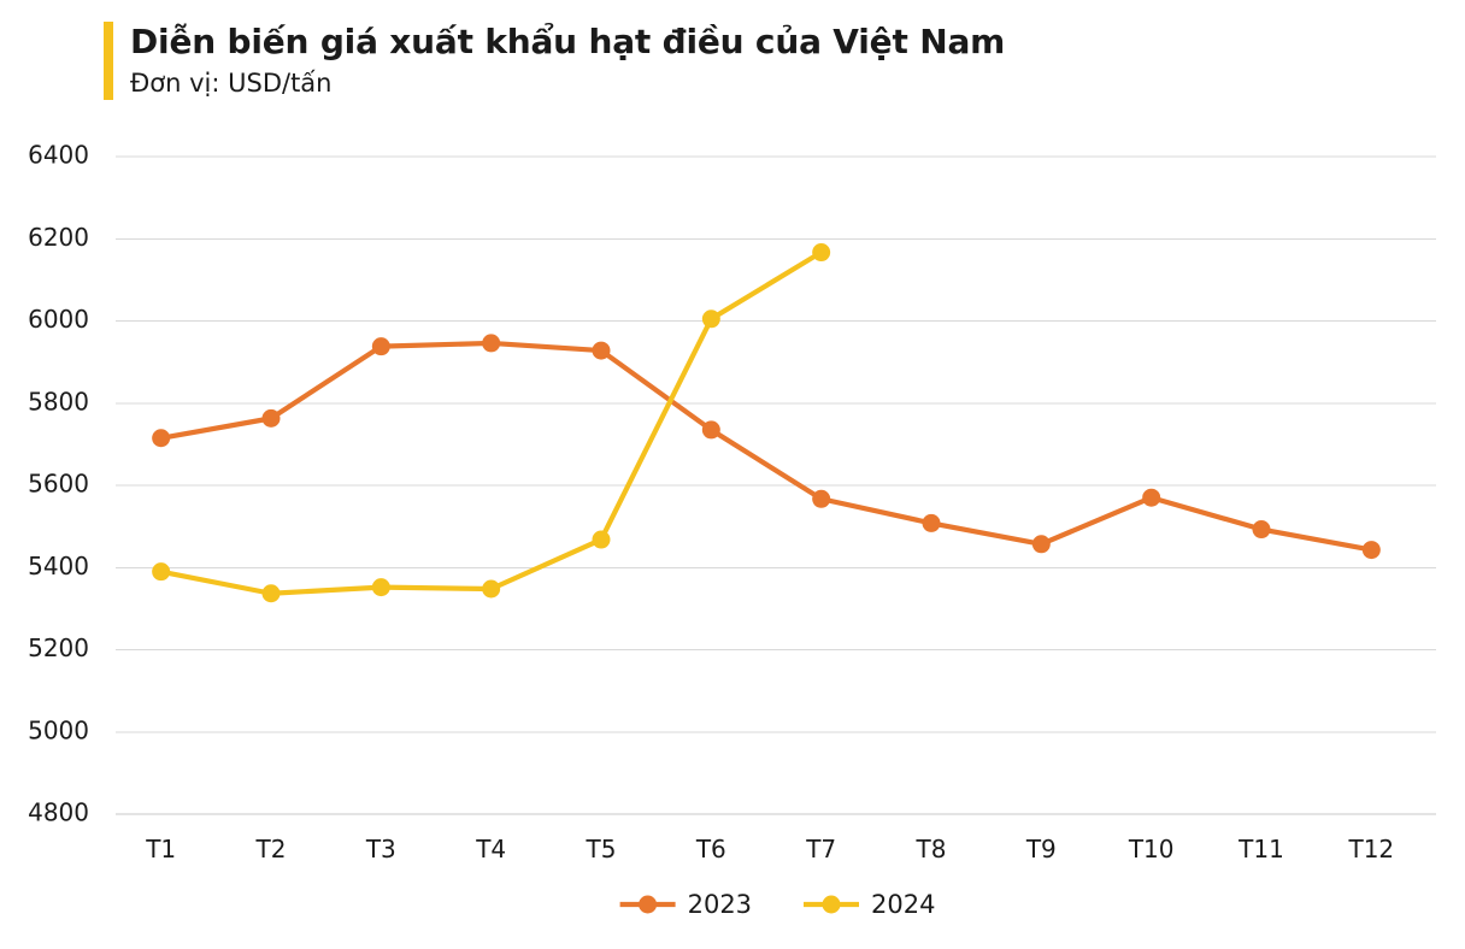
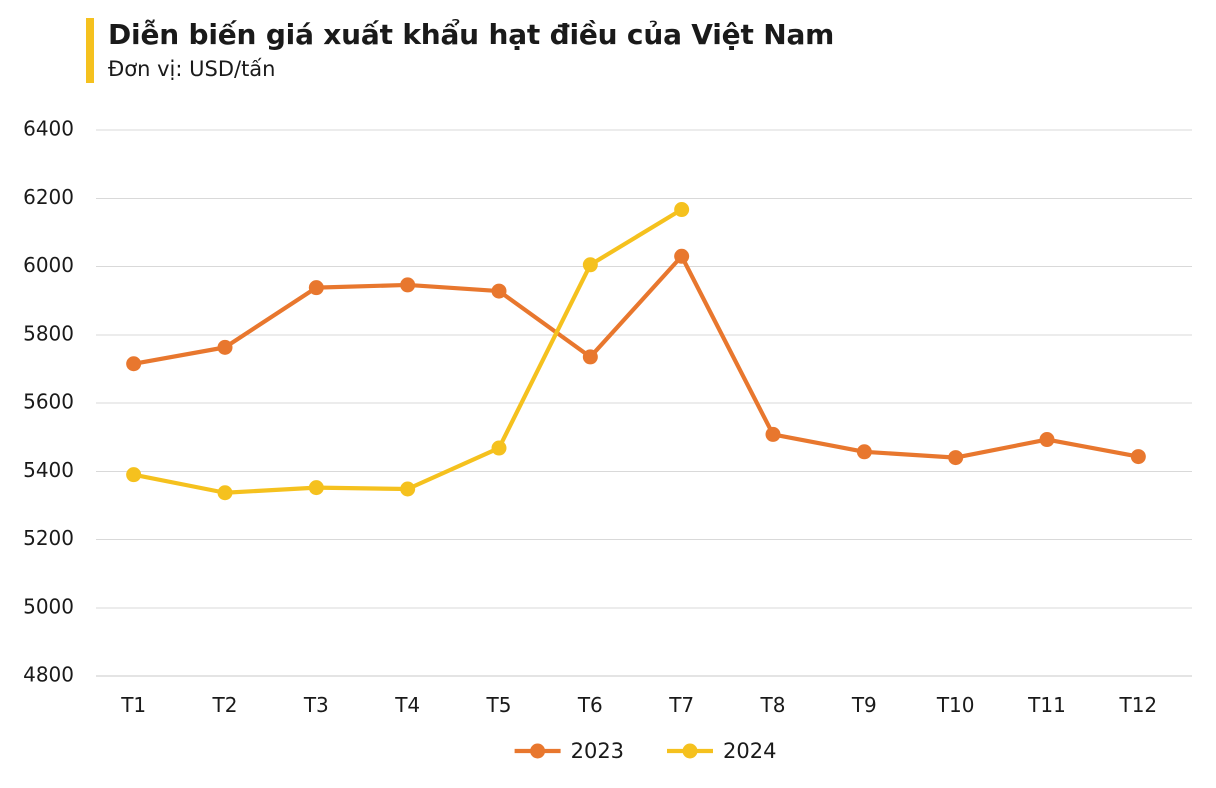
2023/T7: 5570 -> 6030
2023/T10: 5570 -> 5440
